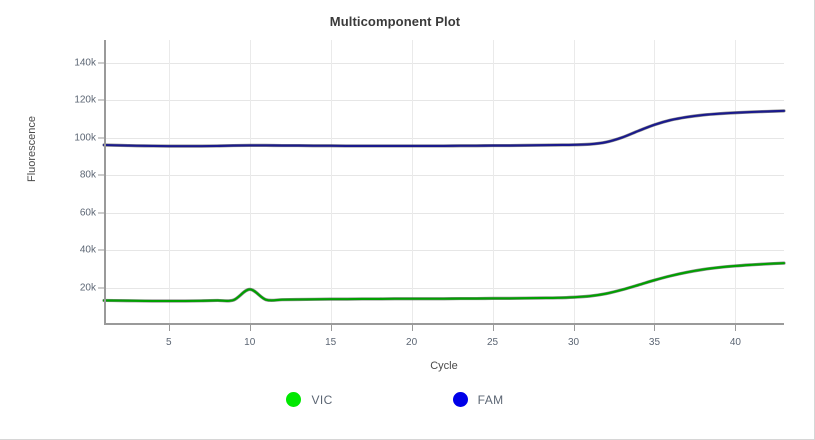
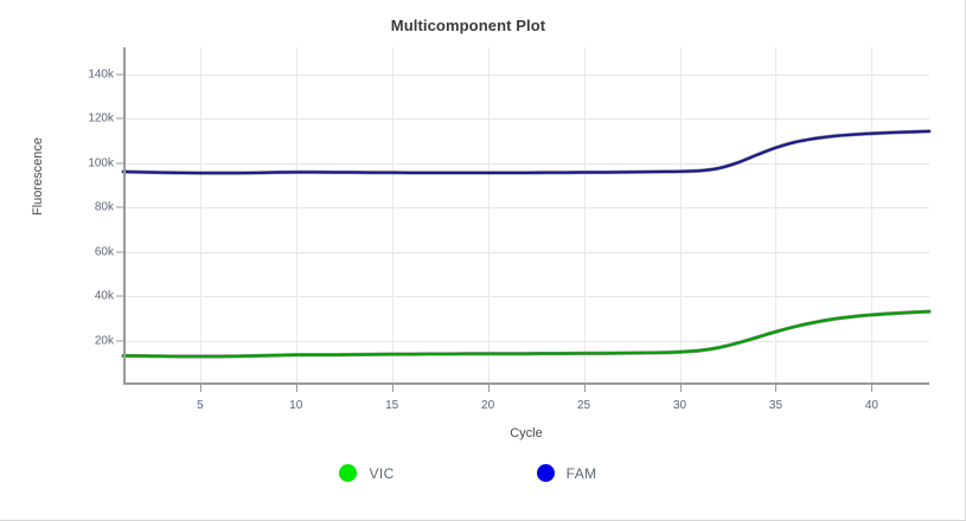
VIC/10: 19k -> 14k
